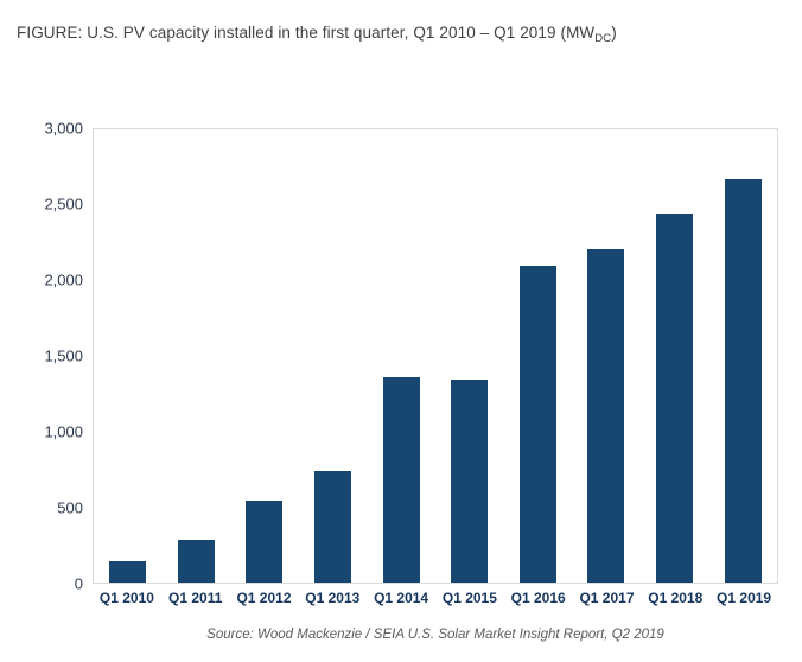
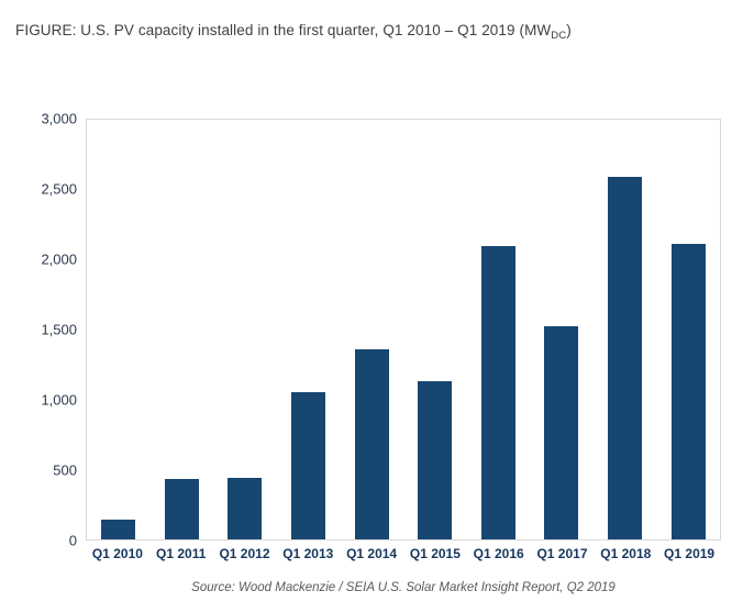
Q1 2011: 280 -> 430
Q1 2012: 540 -> 440
Q1 2013: 740 -> 1050
Q1 2015: 1340 -> 1130
Q1 2017: 2210 -> 1520
Q1 2018: 2440 -> 2590
Q1 2019: 2670 -> 2110
